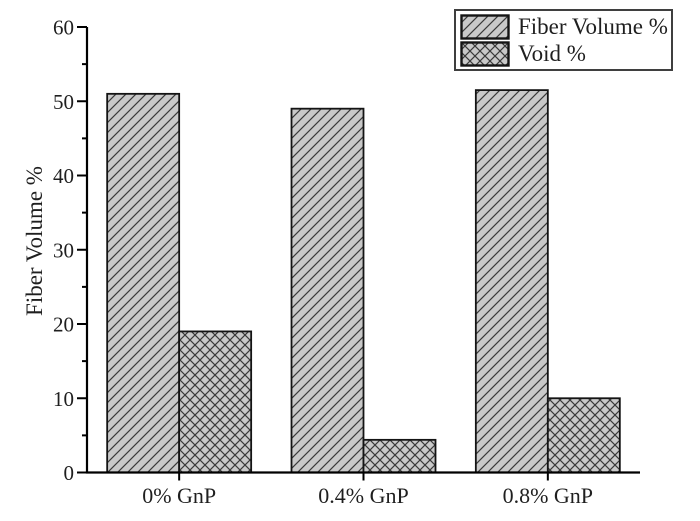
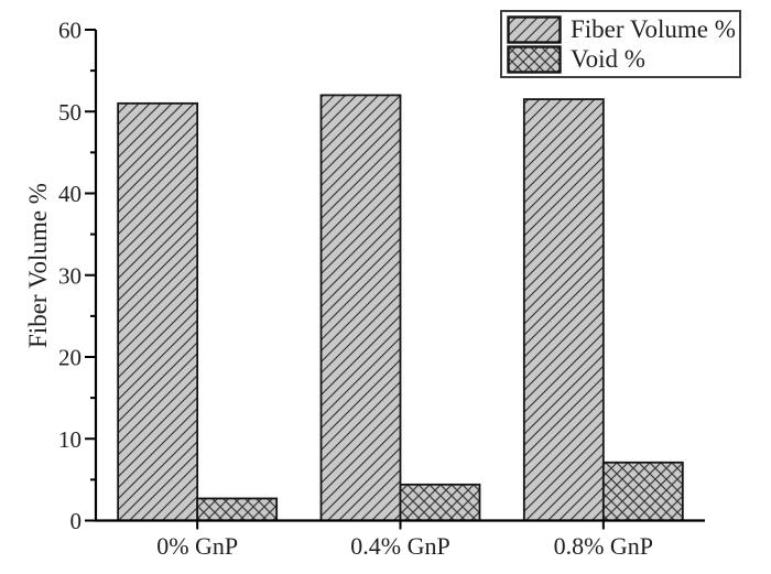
Void %/0% GnP: 19 -> 3
Fiber Volume %/0.4% GnP: 49 -> 52
Void %/0.8% GnP: 10 -> 7
